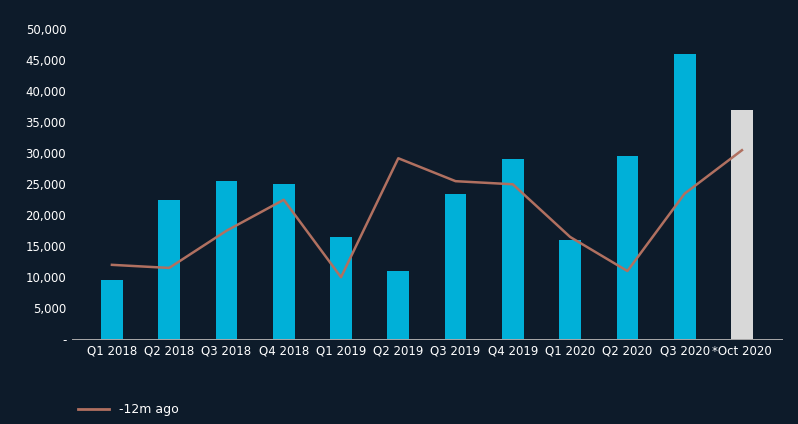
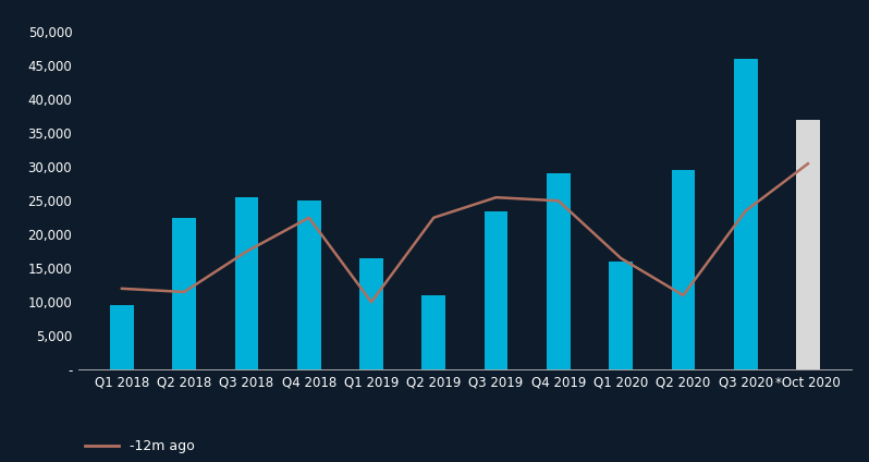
-12m ago/Q2 2019: 29,200 -> 22,500
